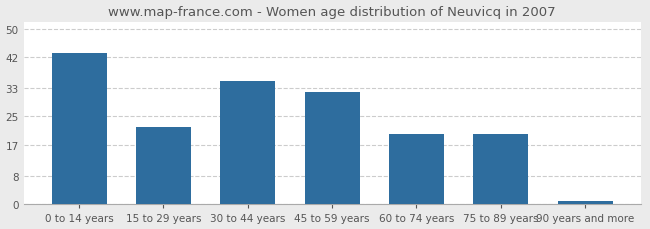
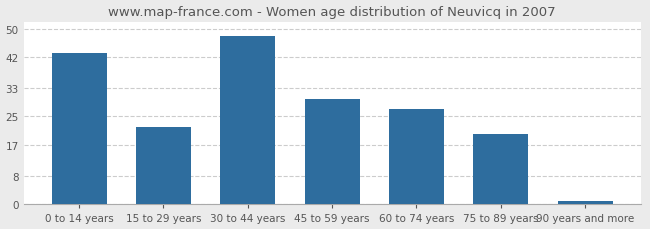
30 to 44 years: 35 -> 48
45 to 59 years: 32 -> 30
60 to 74 years: 20 -> 27
